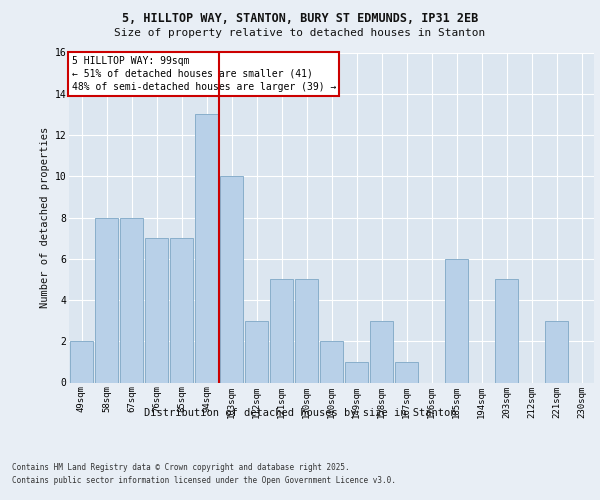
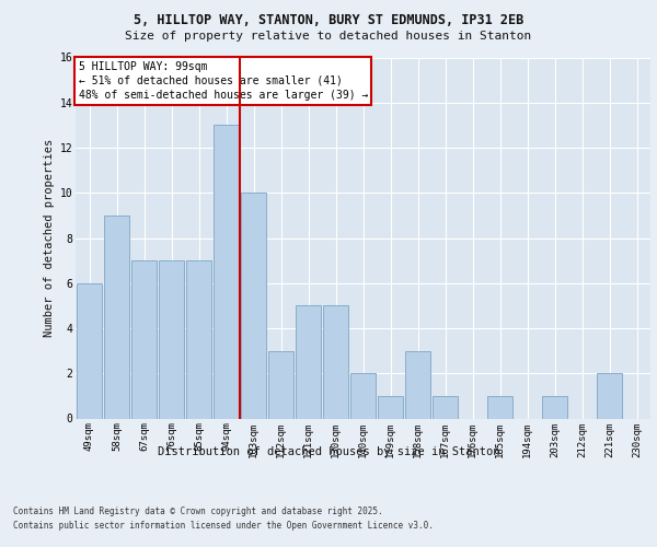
49sqm: 2 -> 6
58sqm: 8 -> 9
67sqm: 8 -> 7
185sqm: 6 -> 1
203sqm: 5 -> 1
221sqm: 3 -> 2
